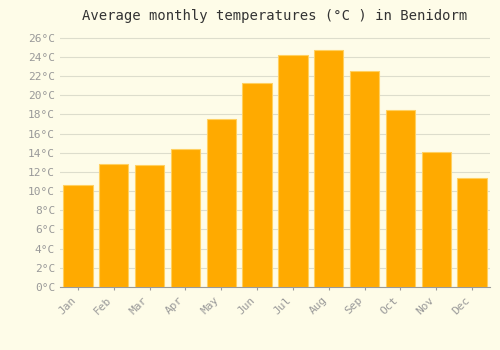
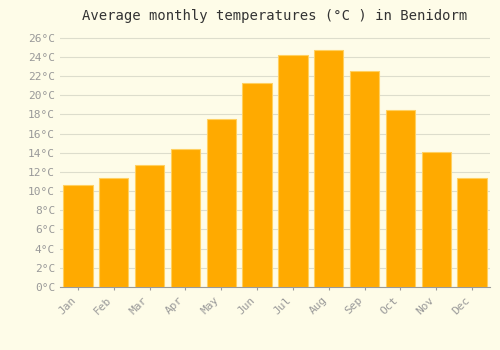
Feb: 12.8°C -> 11.4°C
